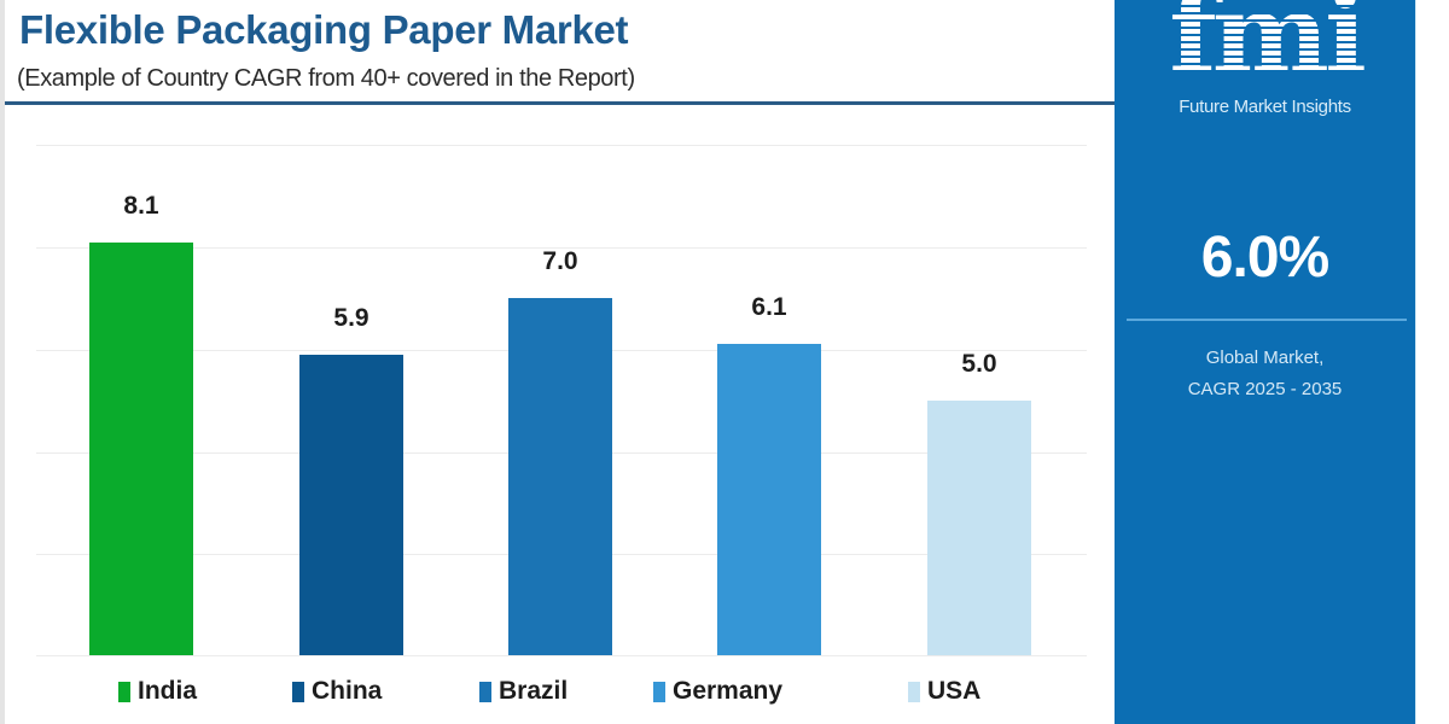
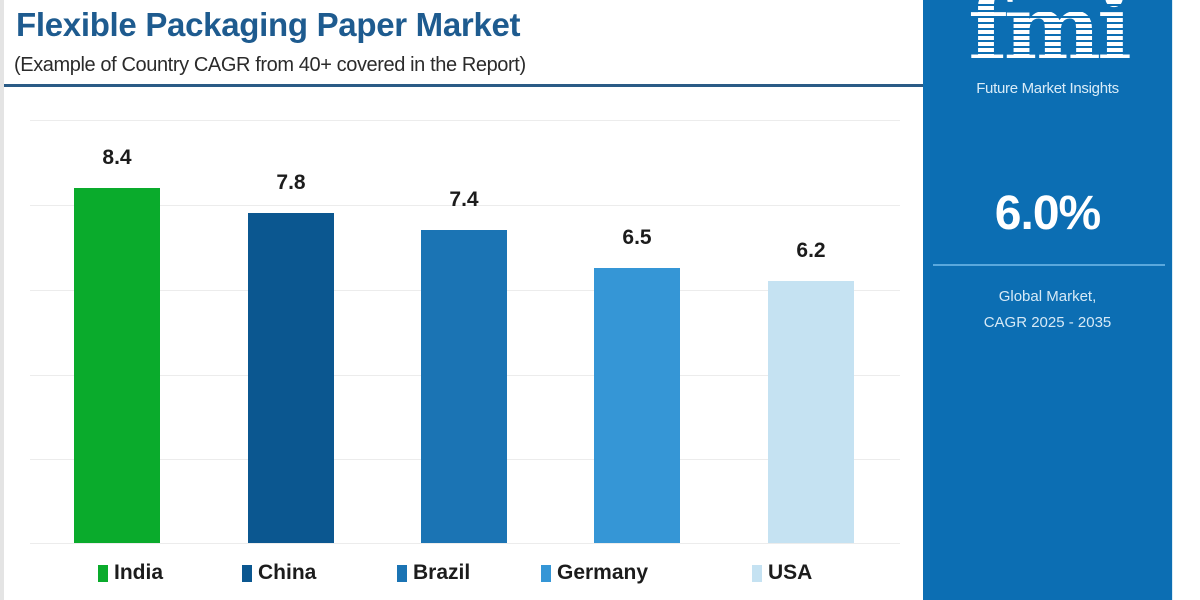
India: 8.1 -> 8.4
China: 5.9 -> 7.8
Brazil: 7.0 -> 7.4
Germany: 6.1 -> 6.5
USA: 5.0 -> 6.2
